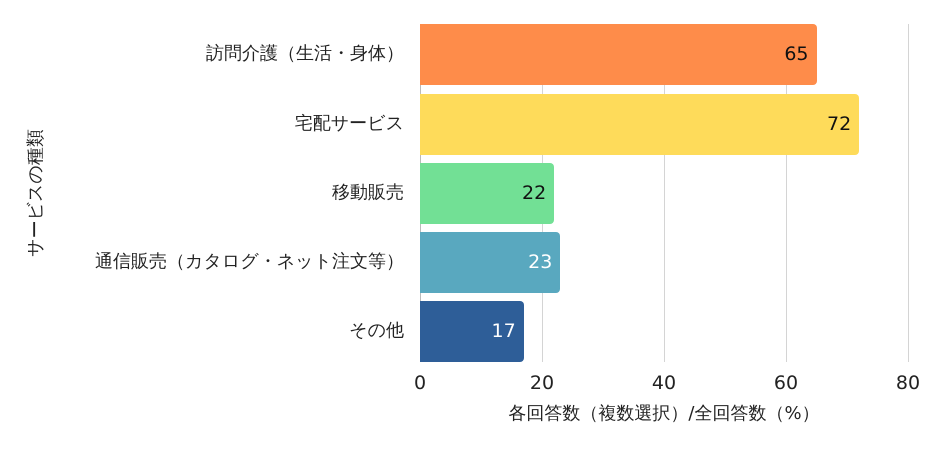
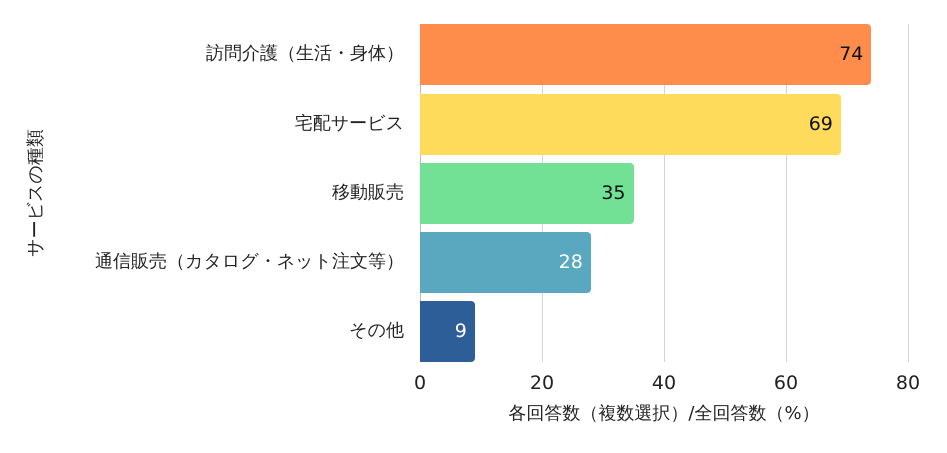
訪問介護（生活・身体）: 65 -> 74
宅配サービス: 72 -> 69
移動販売: 22 -> 35
通信販売（カタログ・ネット注文等）: 23 -> 28
その他: 17 -> 9
